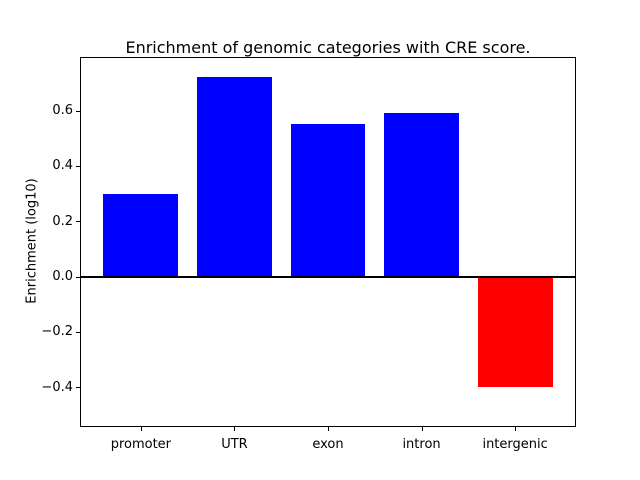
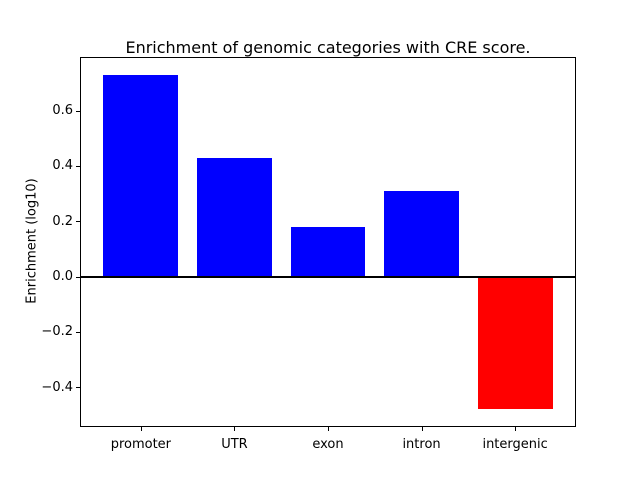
promoter: 0.30 -> 0.73
UTR: 0.72 -> 0.43
exon: 0.55 -> 0.18
intron: 0.59 -> 0.31
intergenic: -0.40 -> -0.48
